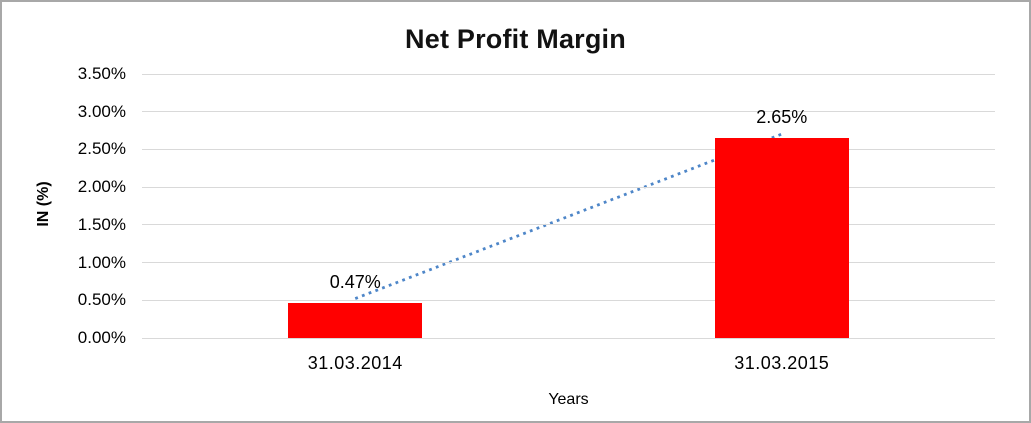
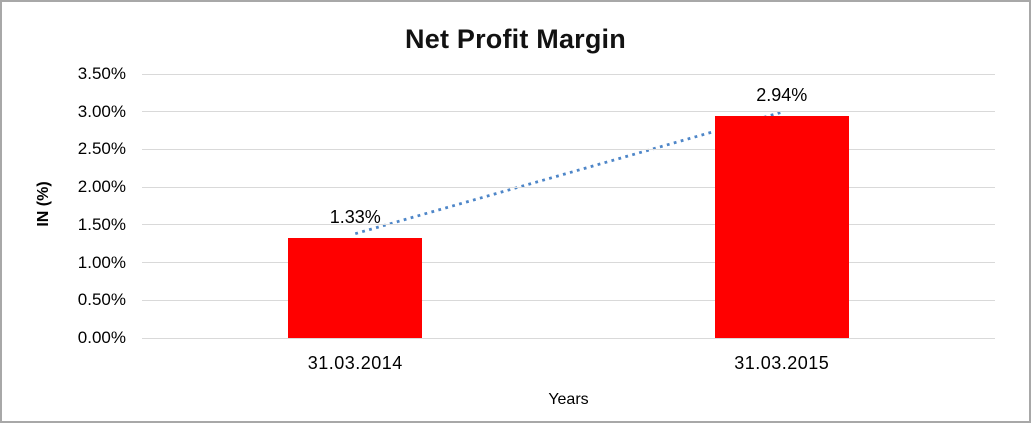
31.03.2014: 0.47% -> 1.33%
31.03.2015: 2.65% -> 2.94%
